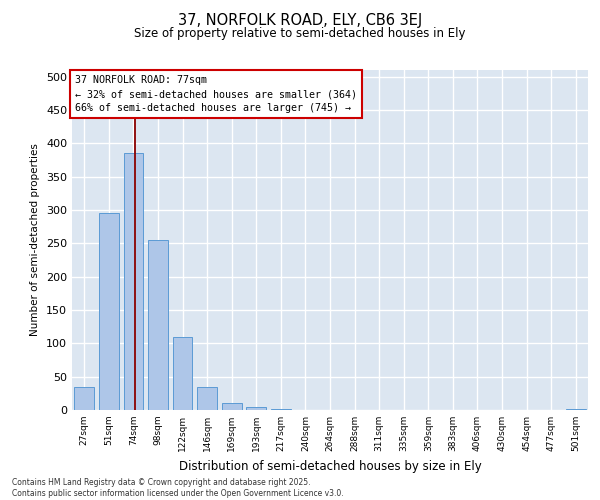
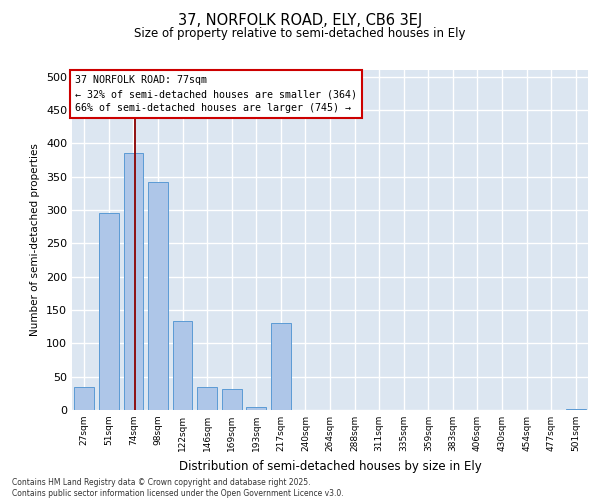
98sqm: 255 -> 342
122sqm: 110 -> 134
169sqm: 10 -> 32
217sqm: 2 -> 130
